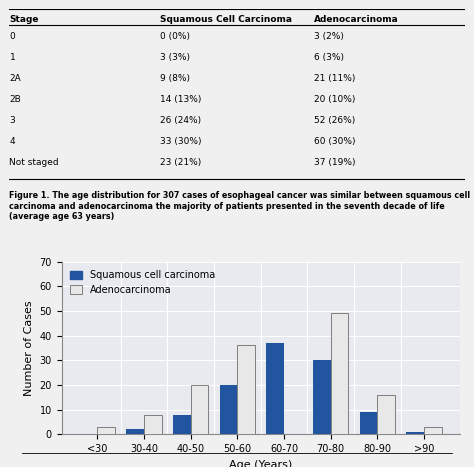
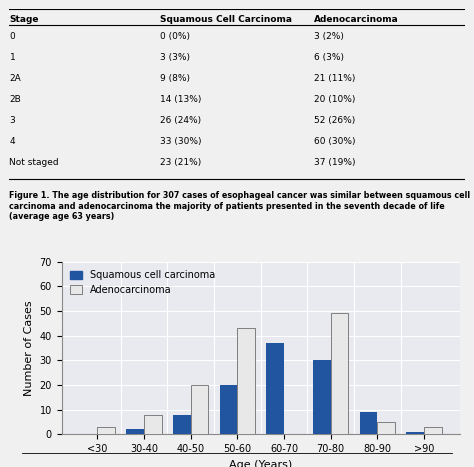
Adenocarcinoma/50-60: 36 -> 43
Adenocarcinoma/80-90: 16 -> 5
